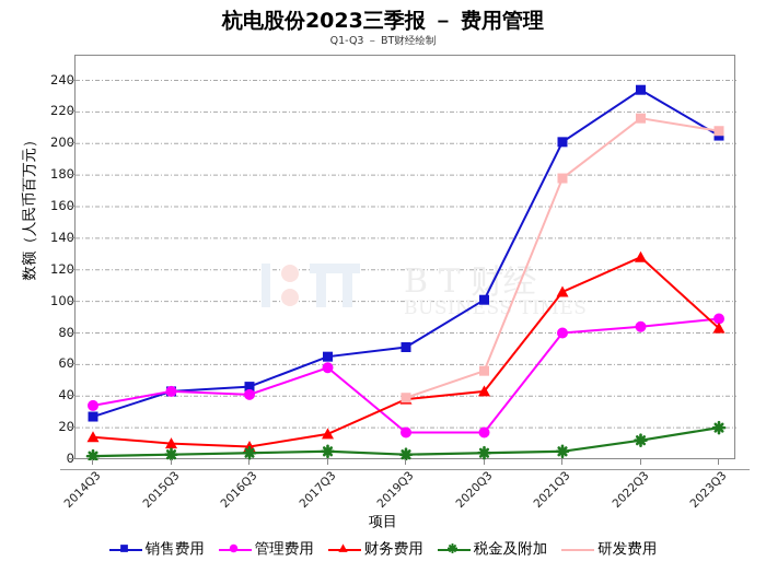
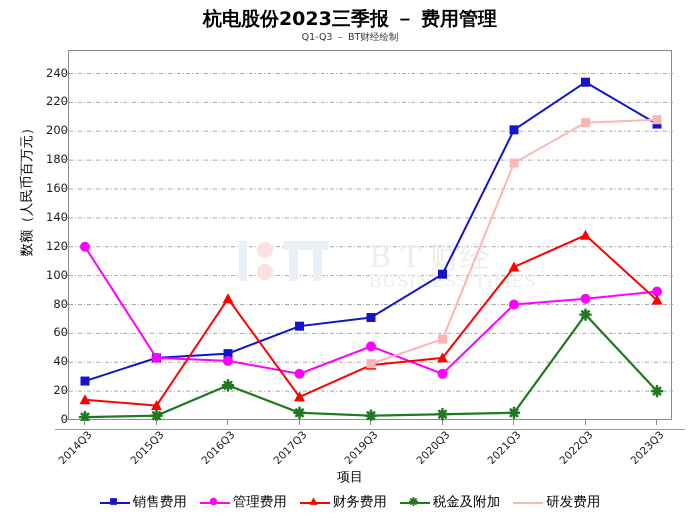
管理费用/2014Q3: 34 -> 120
财务费用/2016Q3: 8 -> 84
税金及附加/2016Q3: 4 -> 24
管理费用/2017Q3: 58 -> 32
管理费用/2019Q3: 17 -> 51
管理费用/2020Q3: 17 -> 32
税金及附加/2022Q3: 12 -> 73
研发费用/2022Q3: 216 -> 206
